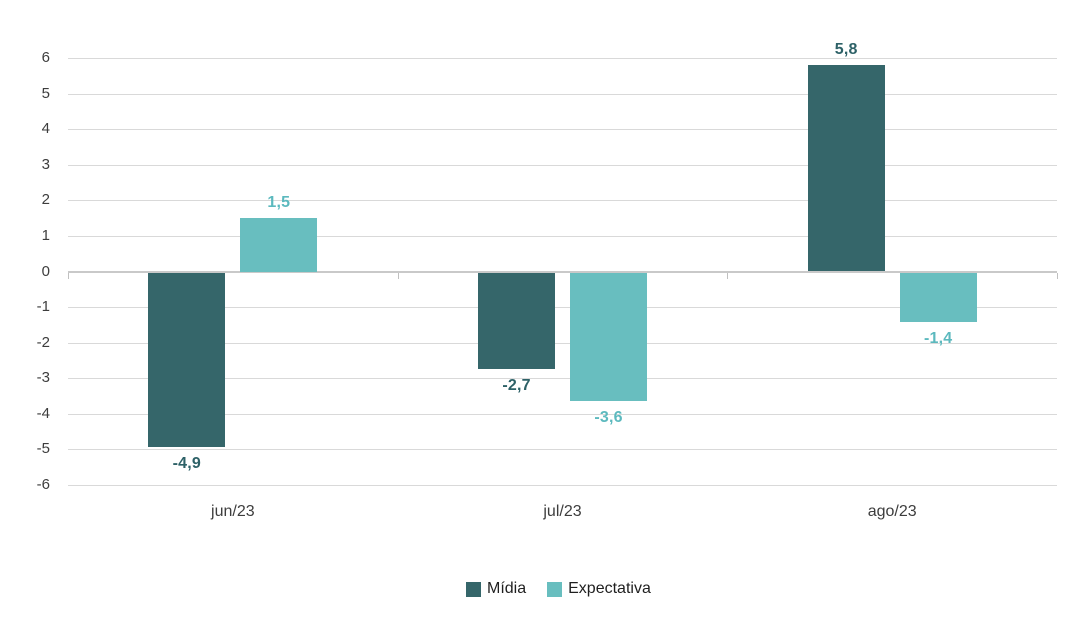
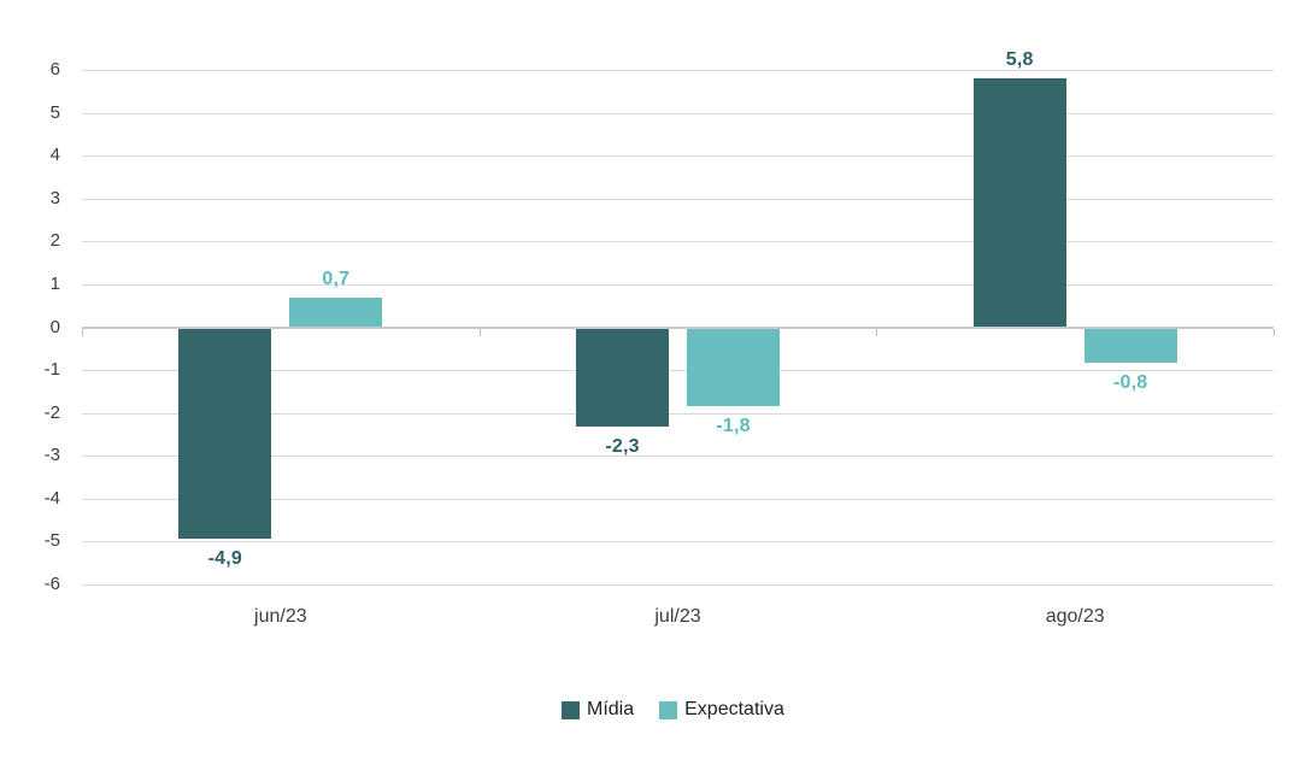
Expectativa/jun/23: 1,5 -> 0,7
Mídia/jul/23: -2,7 -> -2,3
Expectativa/jul/23: -3,6 -> -1,8
Expectativa/ago/23: -1,4 -> -0,8
